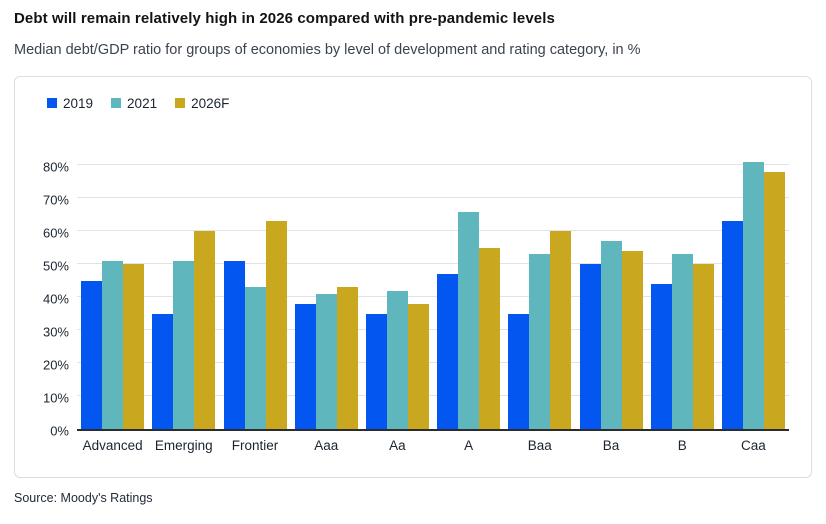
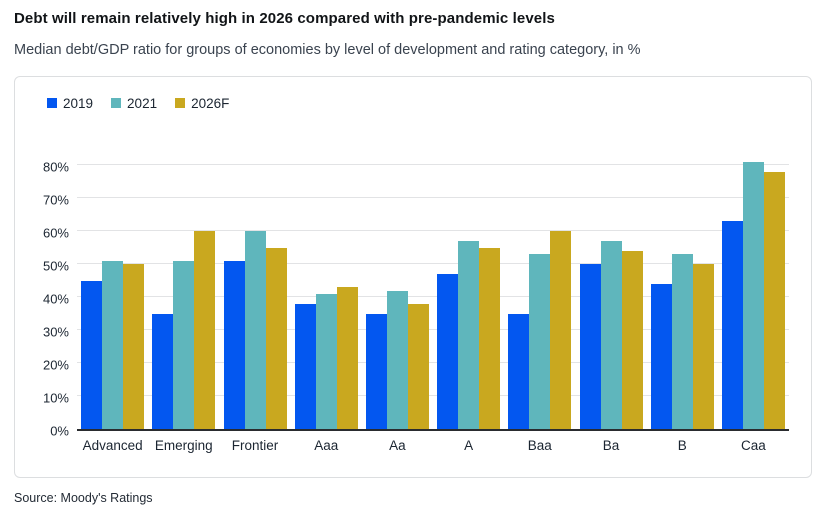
2021/Frontier: 43% -> 60%
2026F/Frontier: 63% -> 55%
2021/A: 66% -> 57%
